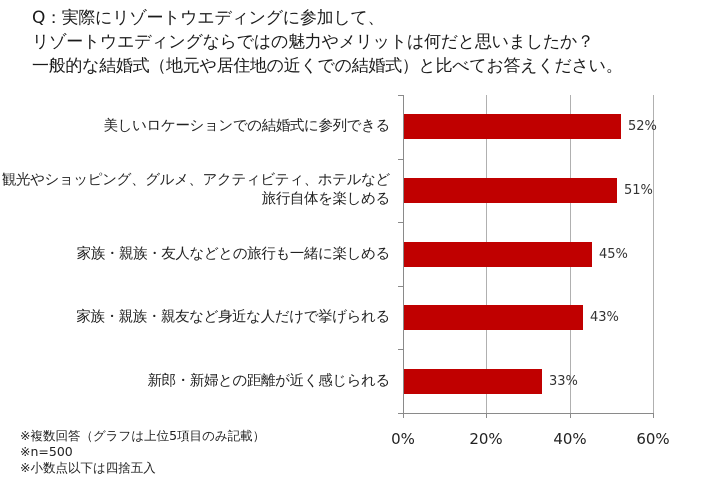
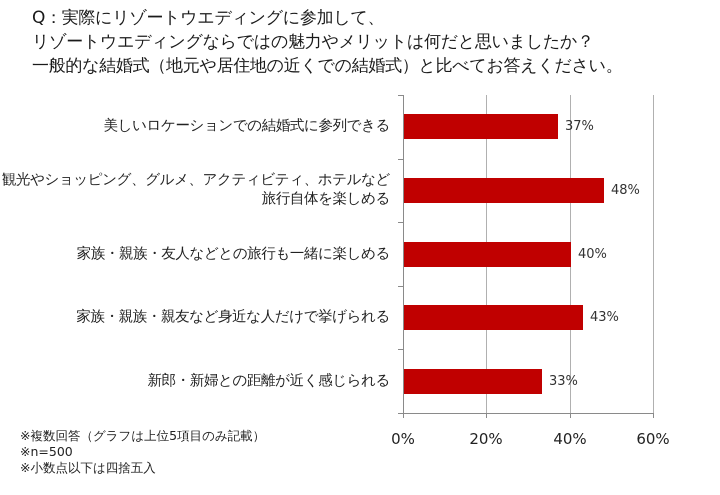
美しいロケーションでの結婚式に参列できる: 52% -> 37%
観光やショッピング、グルメ、アクティビティ、ホテルなど旅行自体を楽しめる: 51% -> 48%
家族・親族・友人などとの旅行も一緒に楽しめる: 45% -> 40%
